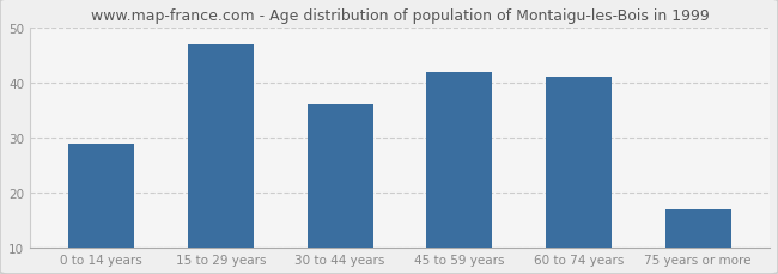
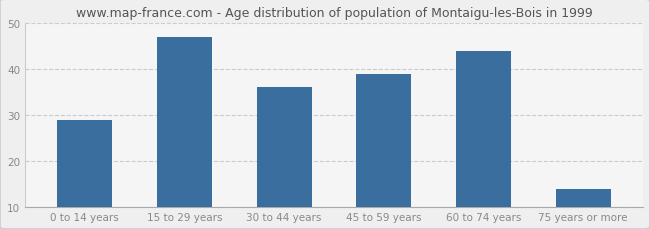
45 to 59 years: 42 -> 39
60 to 74 years: 41 -> 44
75 years or more: 17 -> 14
